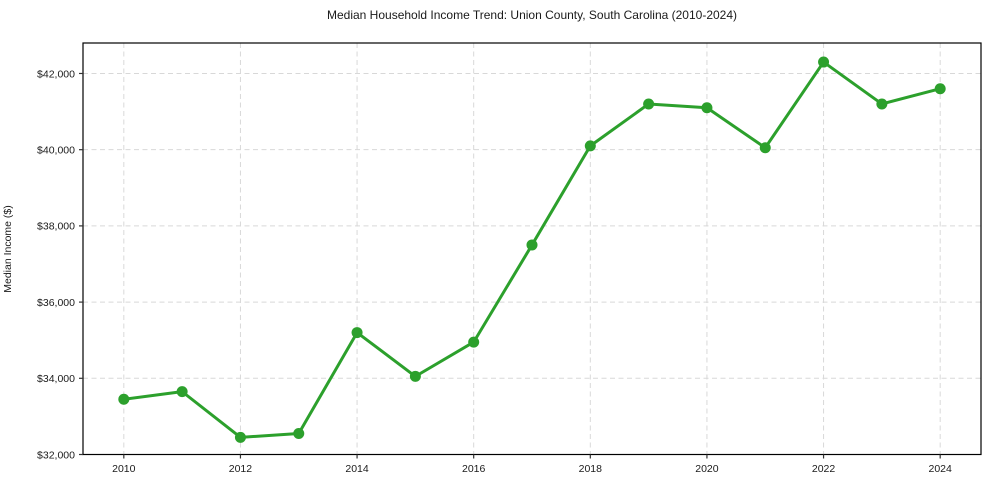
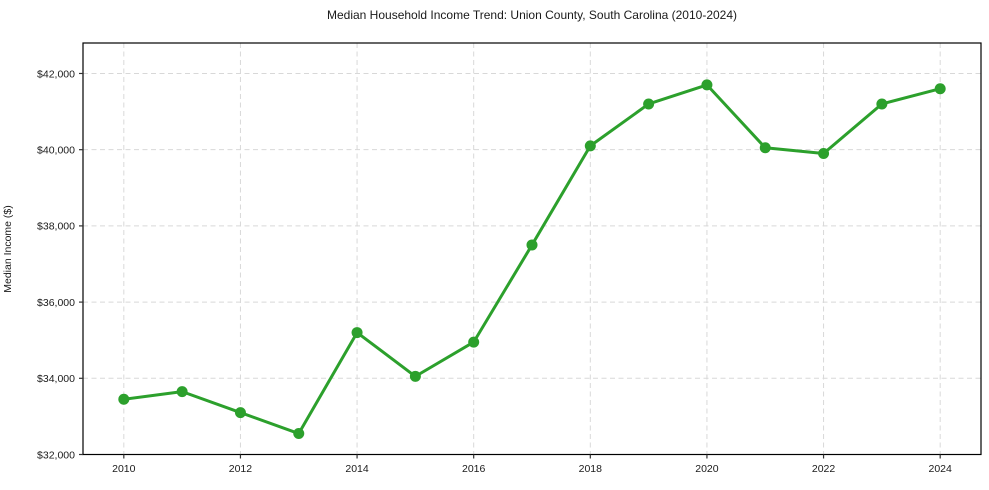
2012: $32400 -> $33100
2020: $41100 -> $41700
2022: $42300 -> $39900
